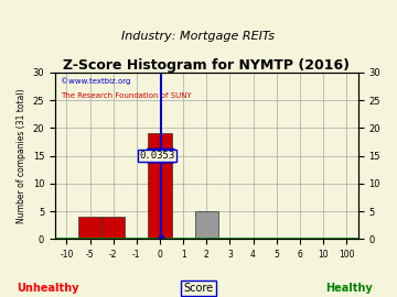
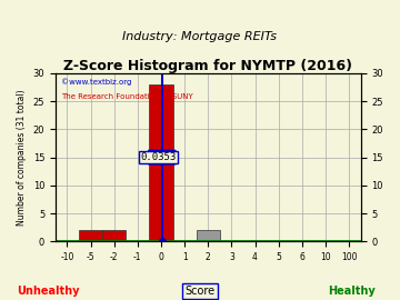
-5: 4 -> 2
-2: 4 -> 2
0: 19 -> 28
2: 5 -> 2
